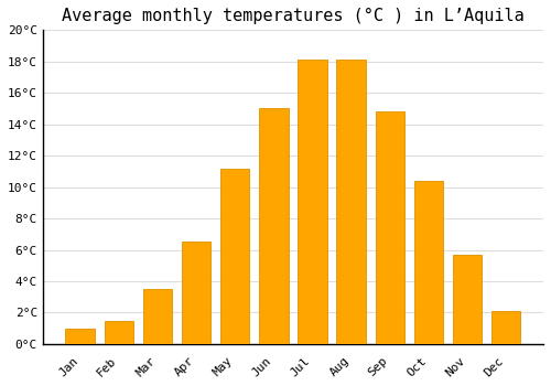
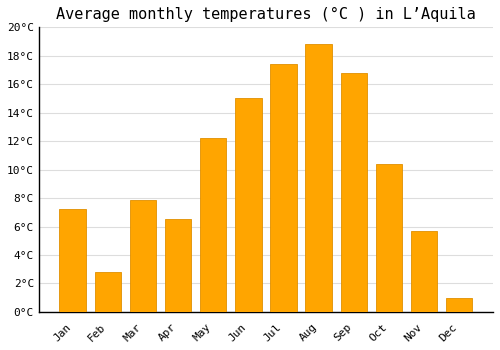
Jan: 1.0°C -> 7.2°C
Feb: 1.5°C -> 2.8°C
Mar: 3.5°C -> 7.9°C
May: 11.2°C -> 12.2°C
Jul: 18.1°C -> 17.4°C
Aug: 18.1°C -> 18.8°C
Sep: 14.8°C -> 16.8°C
Dec: 2.1°C -> 1.0°C
